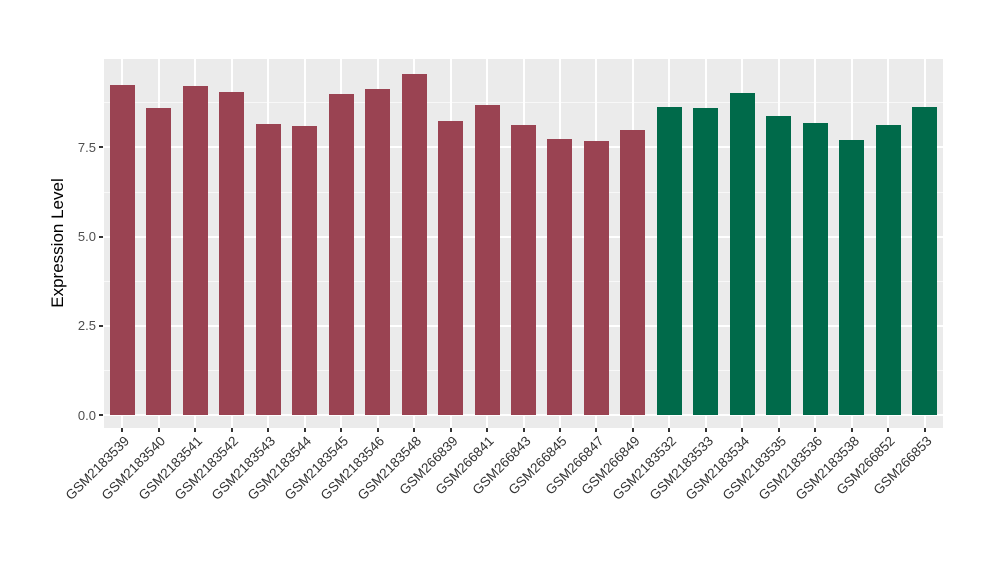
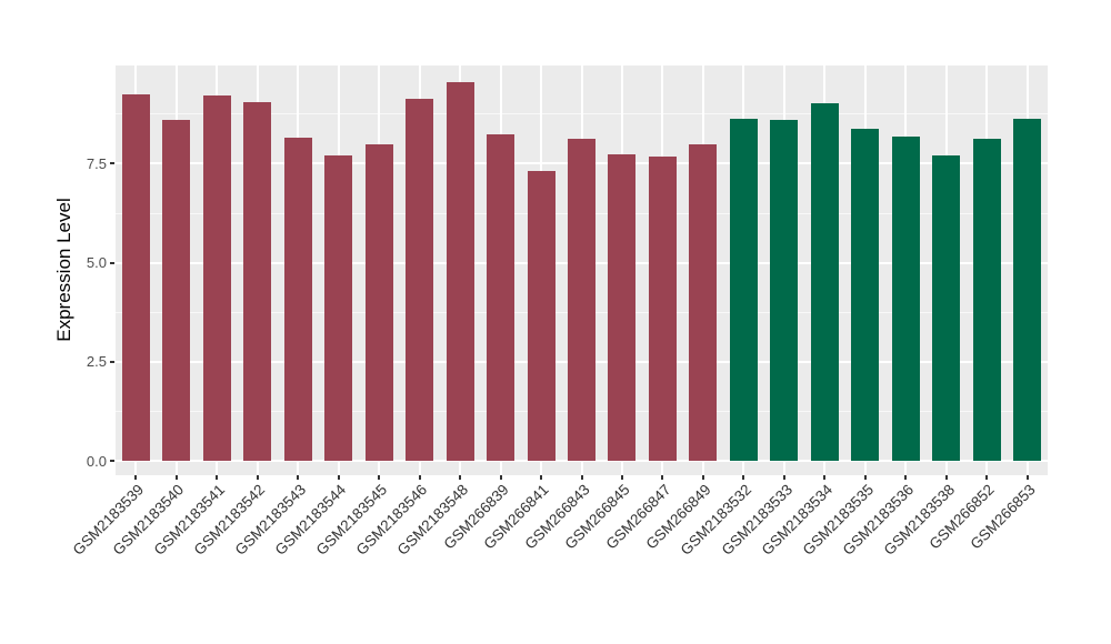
GSM2183544: 8.1 -> 7.7
GSM2183545: 9.0 -> 8.0
GSM266841: 8.7 -> 7.3
